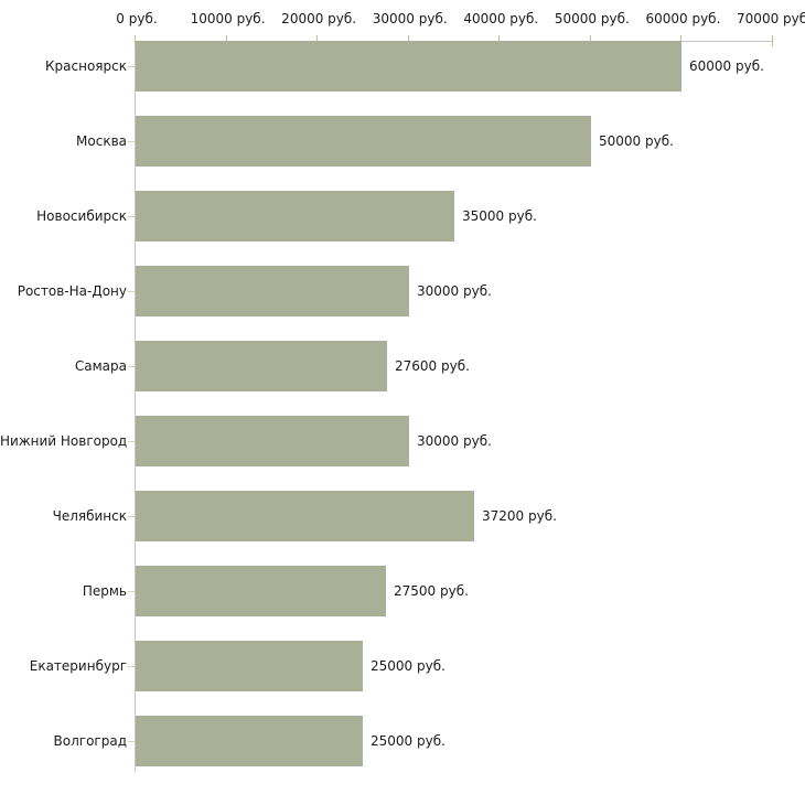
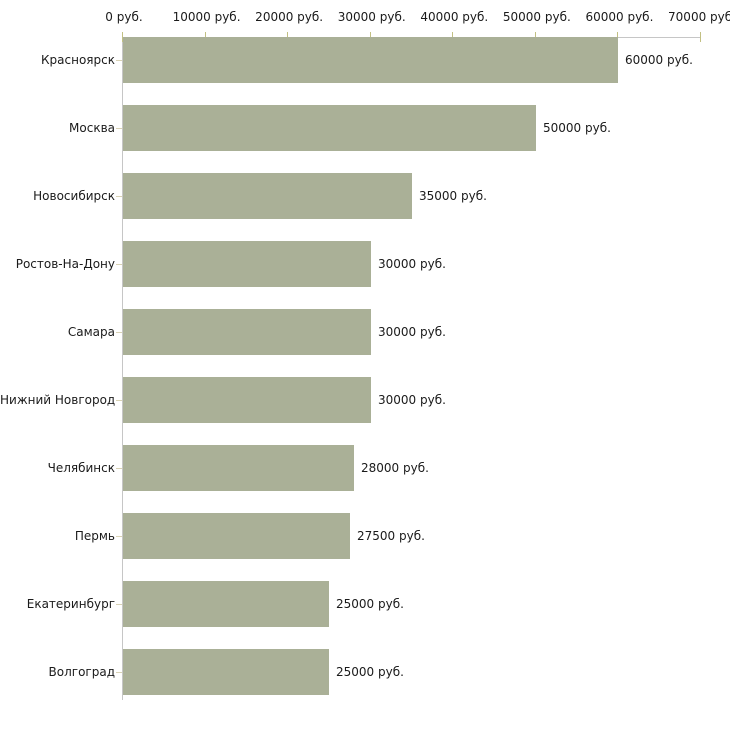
Самара: 27600 -> 30000
Челябинск: 37200 -> 28000
